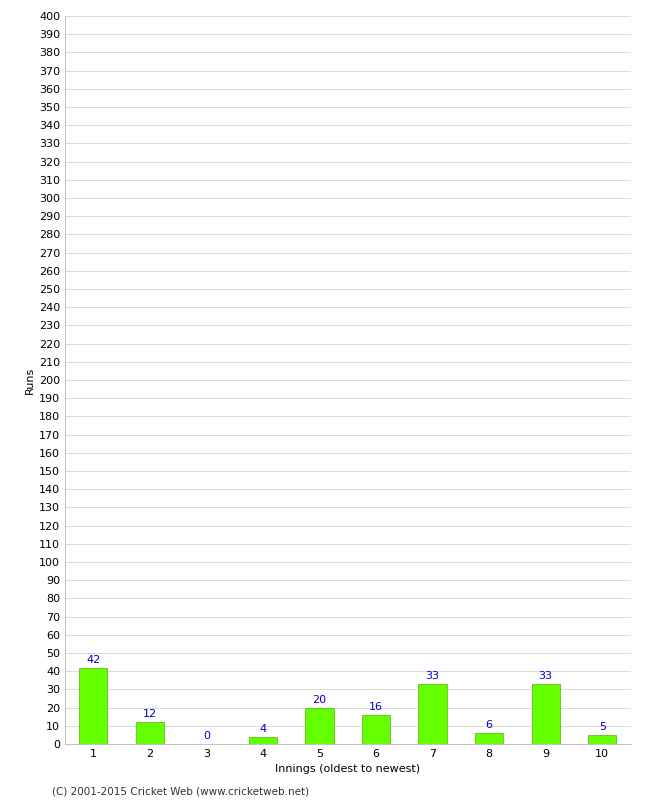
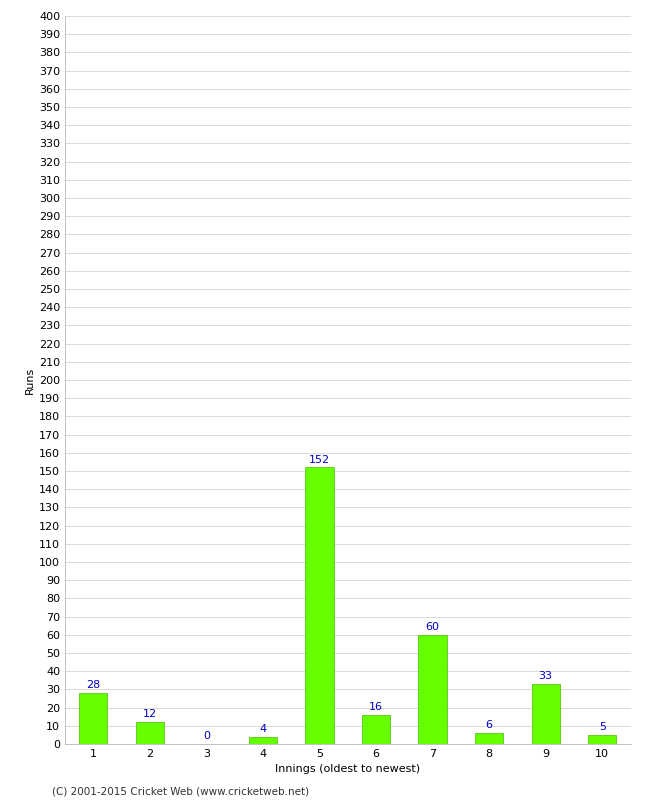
1: 42 -> 28
5: 20 -> 152
7: 33 -> 60
